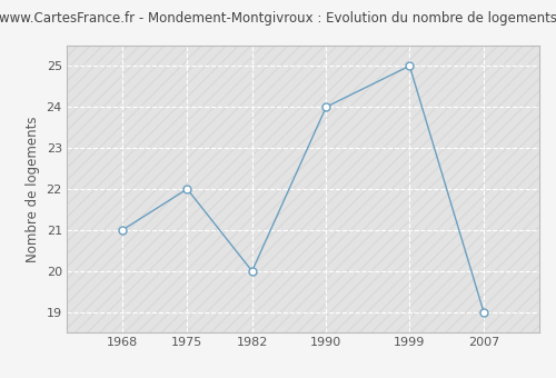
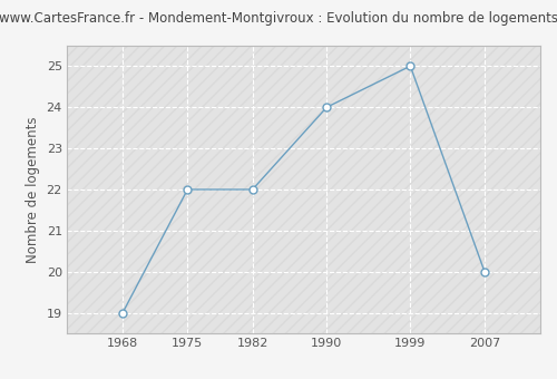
1968: 21 -> 19
1982: 20 -> 22
2007: 19 -> 20
